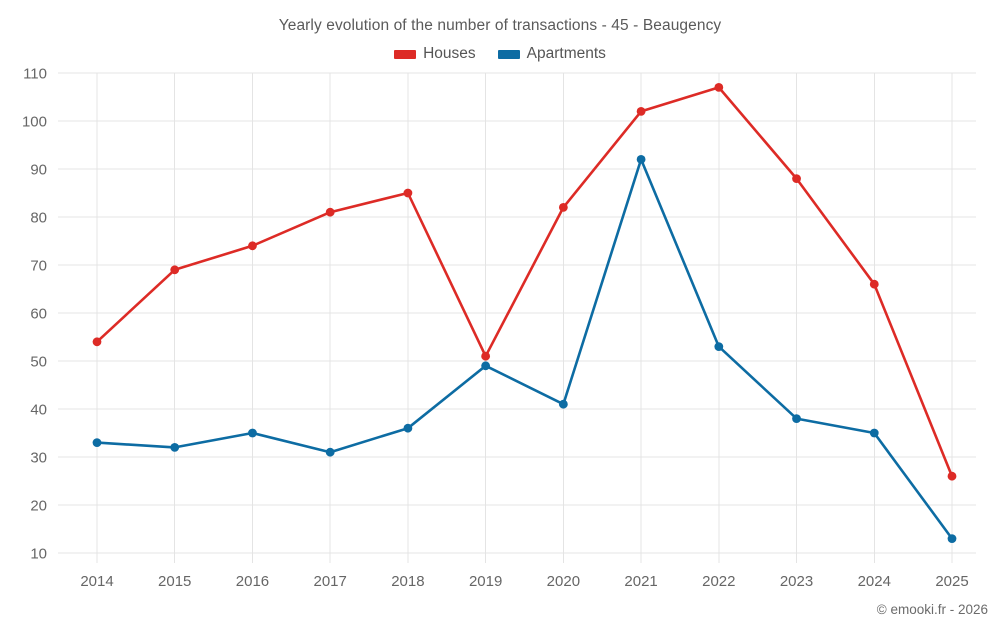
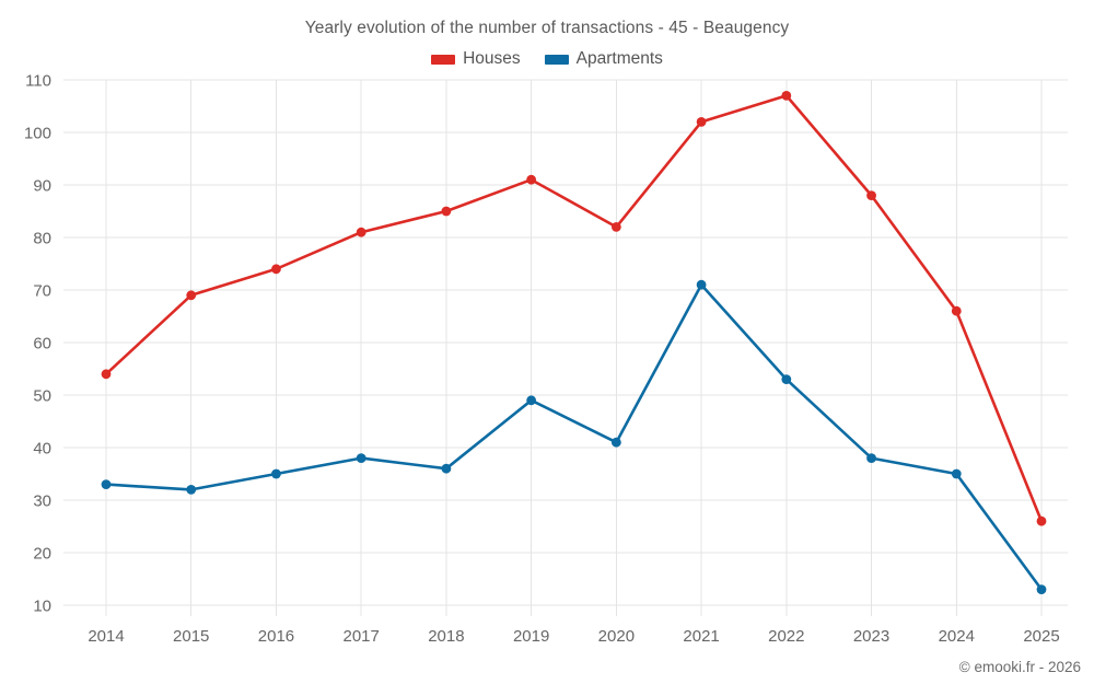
Apartments/2017: 31 -> 38
Houses/2019: 51 -> 91
Apartments/2021: 92 -> 71
